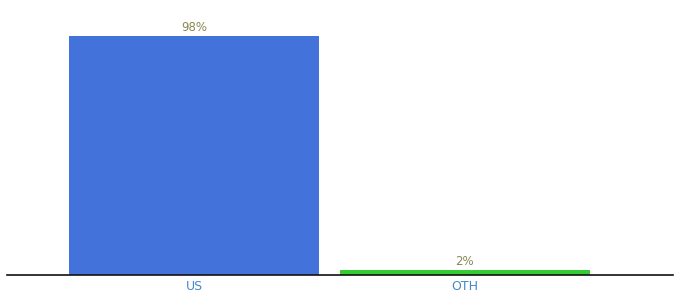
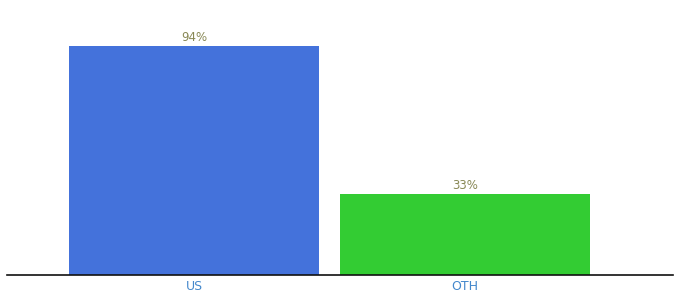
US: 98% -> 94%
OTH: 2% -> 33%
